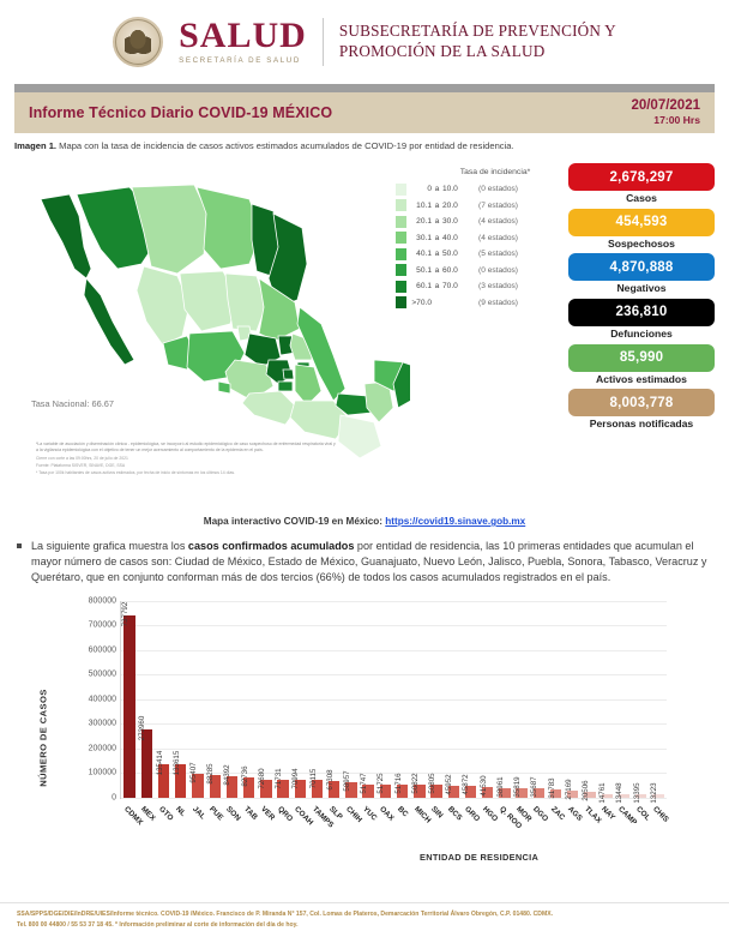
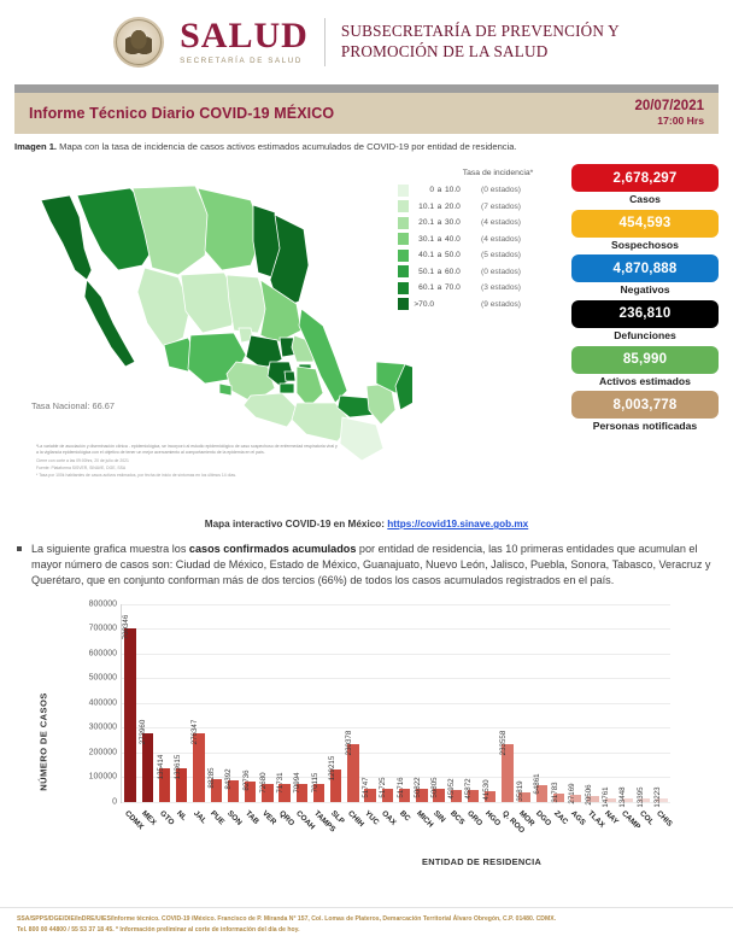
CDMX: 737792 -> 700346
JAL: 95407 -> 276347
SLP: 67308 -> 129215
CHIH: 58957 -> 230378
Q. ROO: 38961 -> 233558
DGO: 35687 -> 64861
